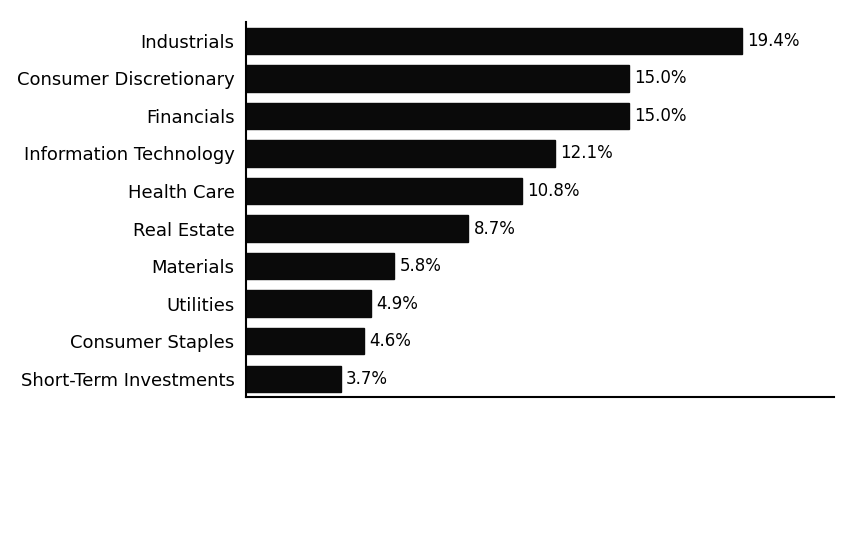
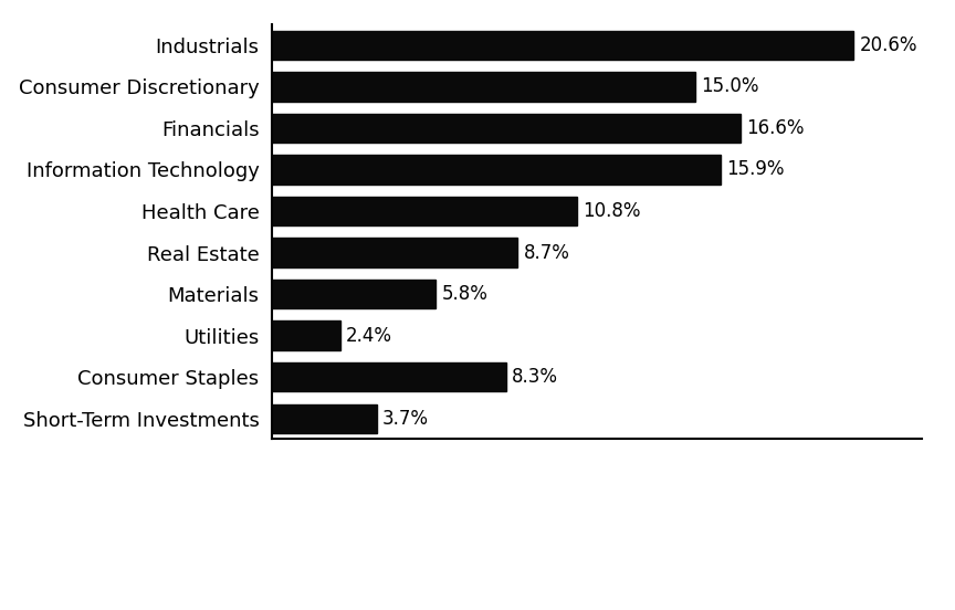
Industrials: 19.4% -> 20.6%
Financials: 15.0% -> 16.6%
Information Technology: 12.1% -> 15.9%
Utilities: 4.9% -> 2.4%
Consumer Staples: 4.6% -> 8.3%
